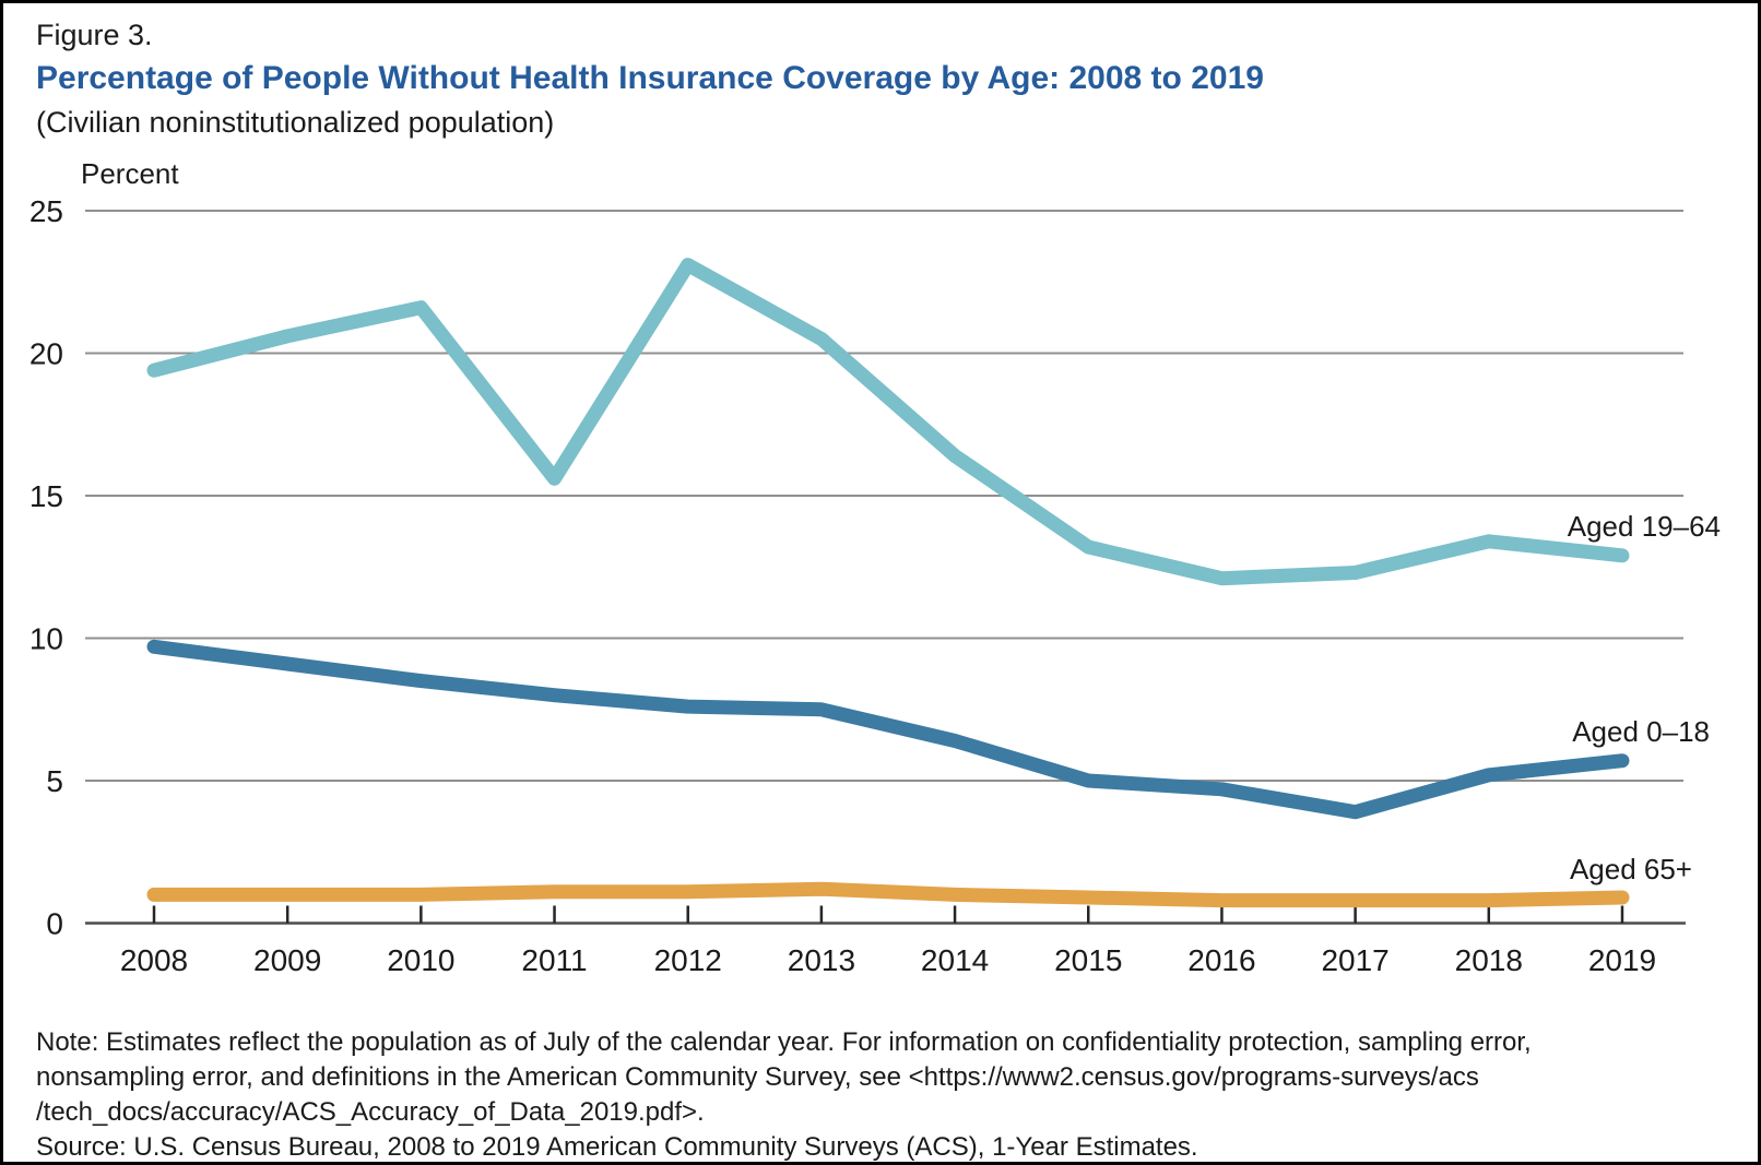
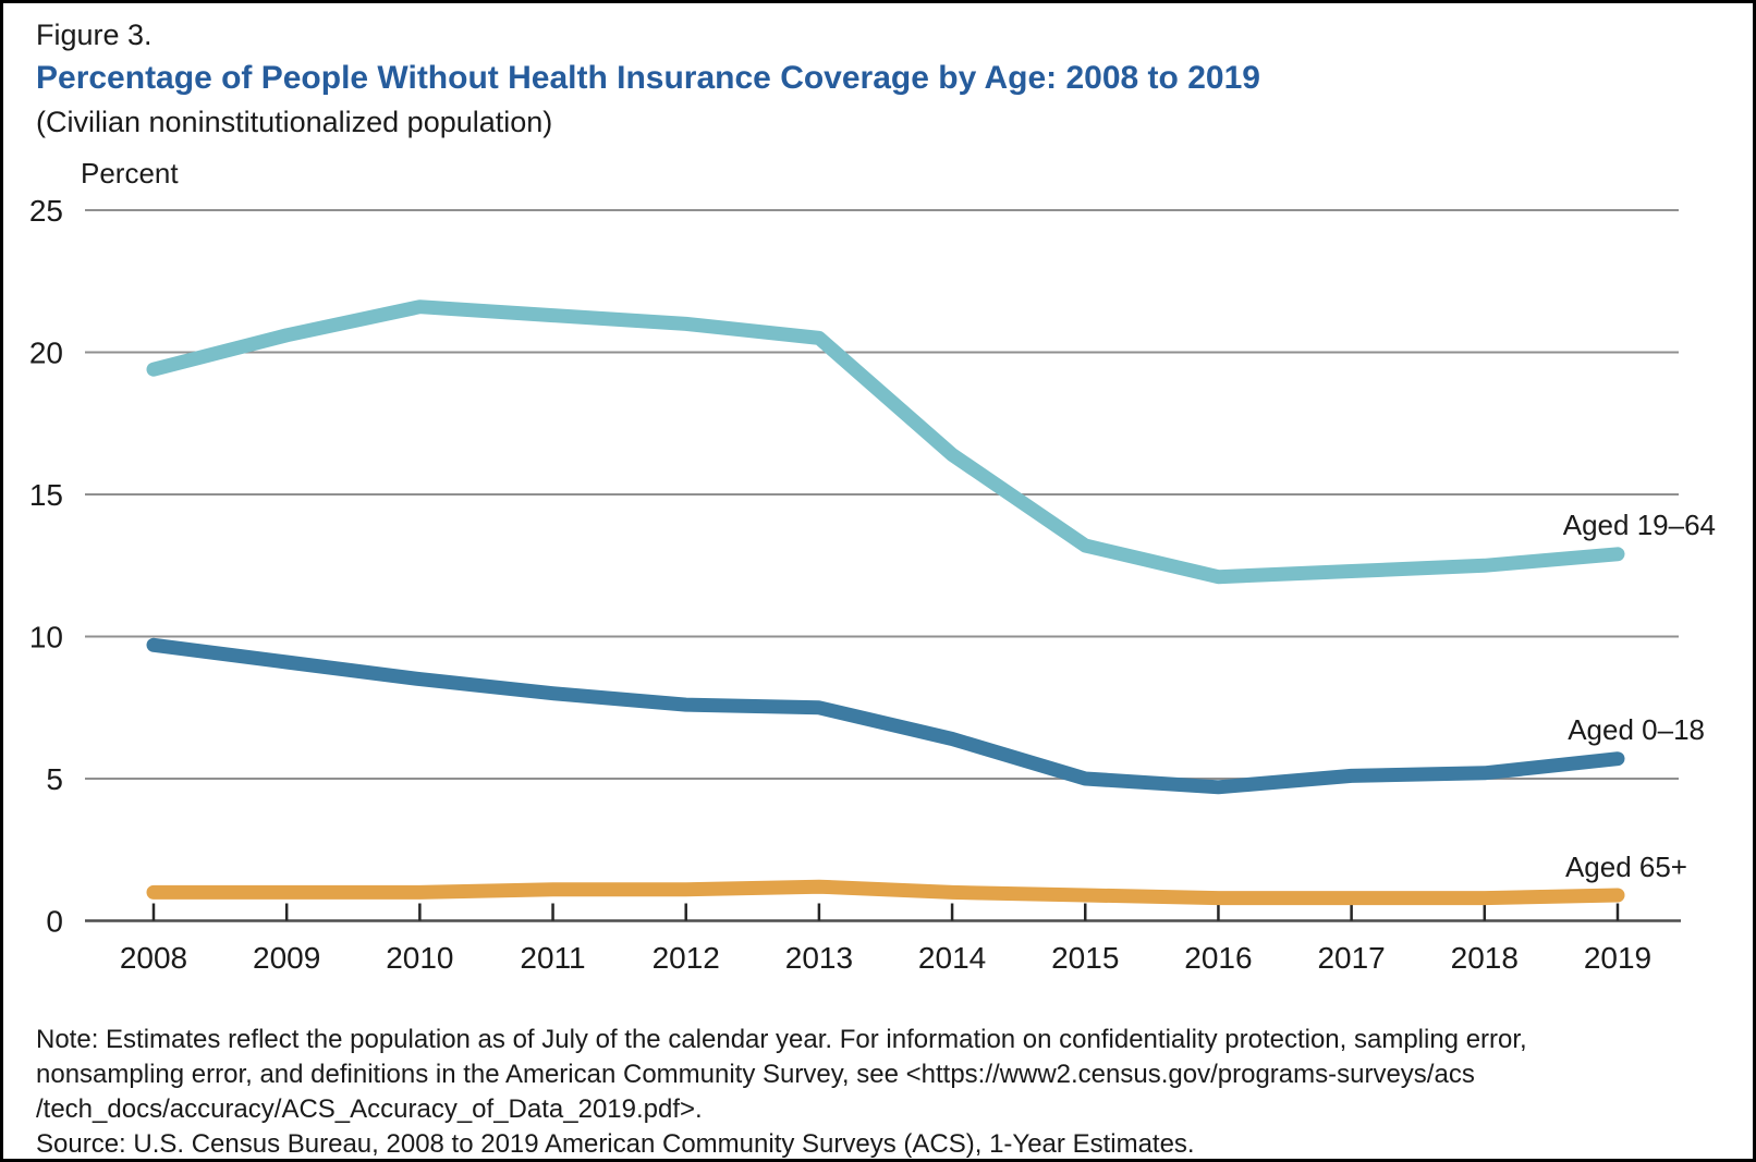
Aged 19–64/2011: 15.6 -> 21.3
Aged 19–64/2012: 23.1 -> 21.0
Aged 0–18/2017: 3.9 -> 5.1
Aged 19–64/2018: 13.4 -> 12.5
